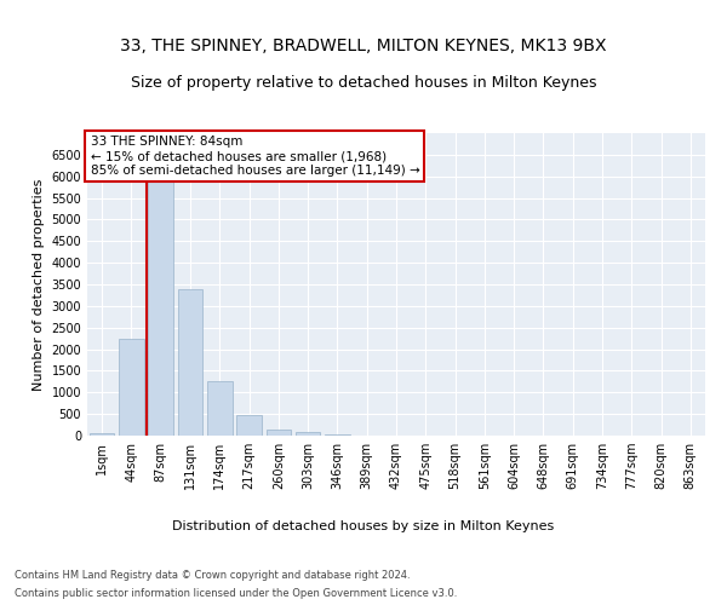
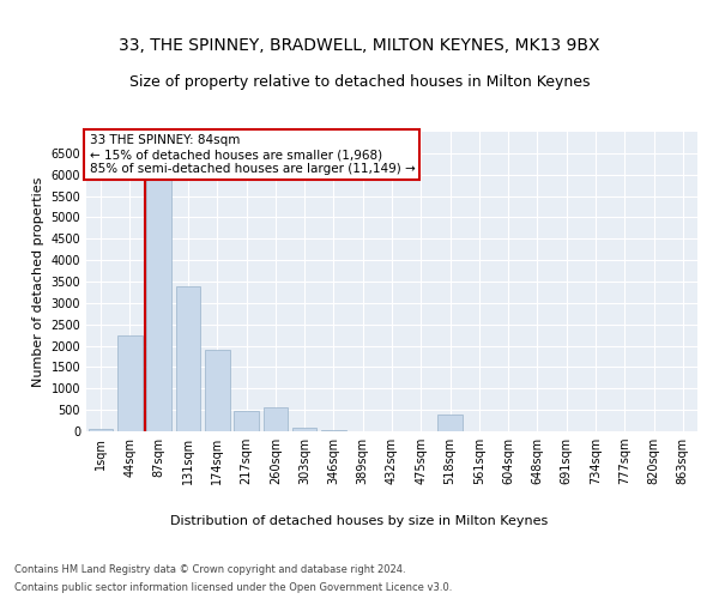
174sqm: 1250 -> 1900
260sqm: 150 -> 550
518sqm: 0 -> 400
